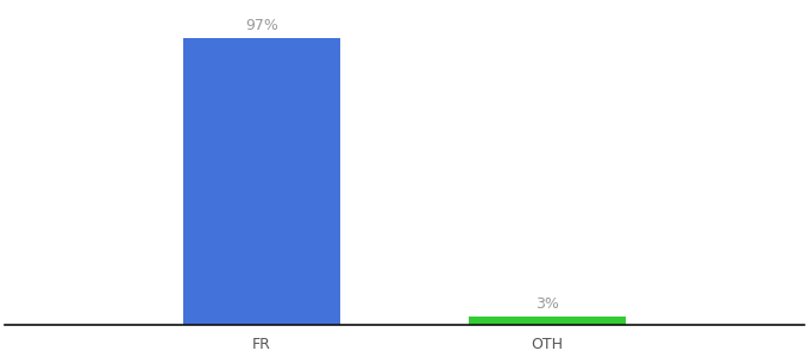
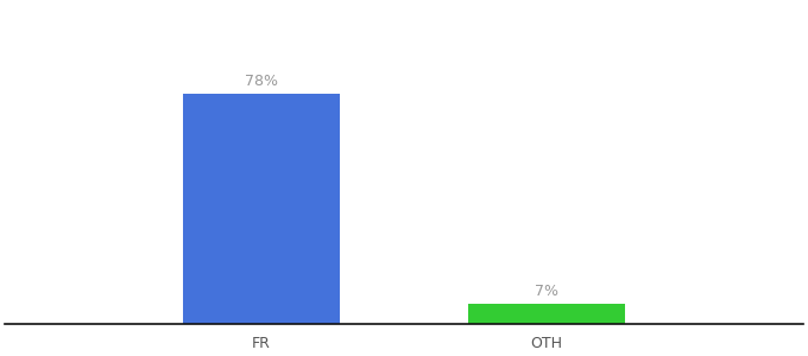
FR: 97% -> 78%
OTH: 3% -> 7%
